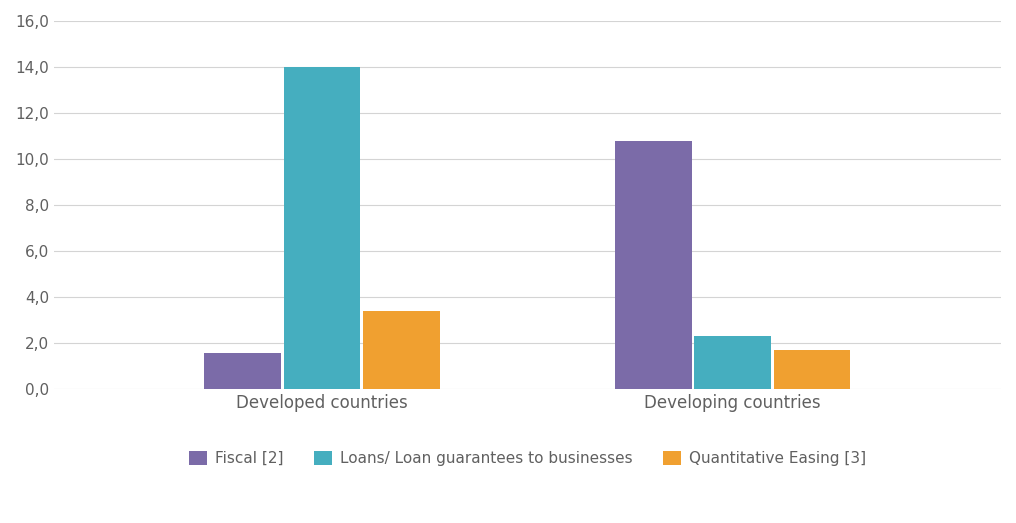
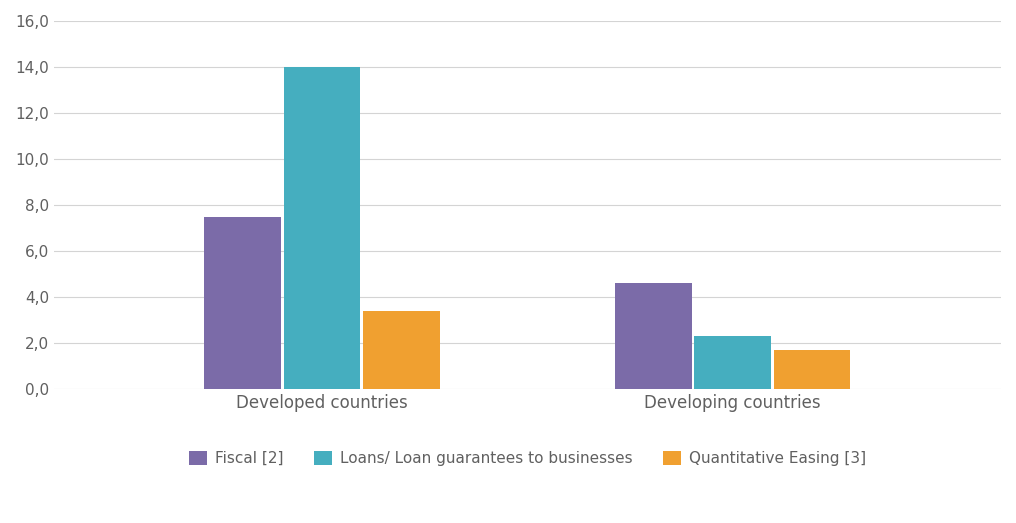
Fiscal [2]/Developed countries: 1,6 -> 7,5
Fiscal [2]/Developing countries: 10,8 -> 4,6
